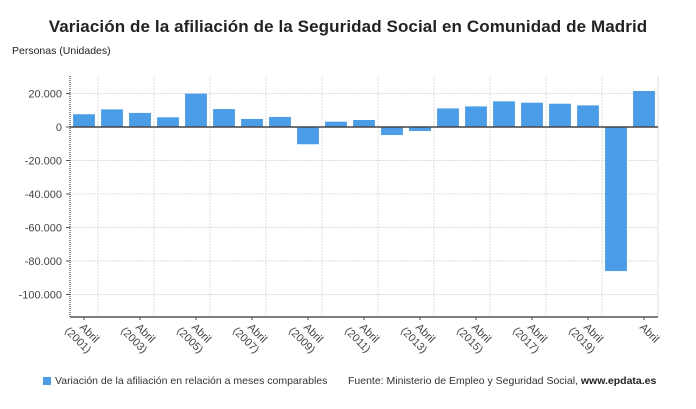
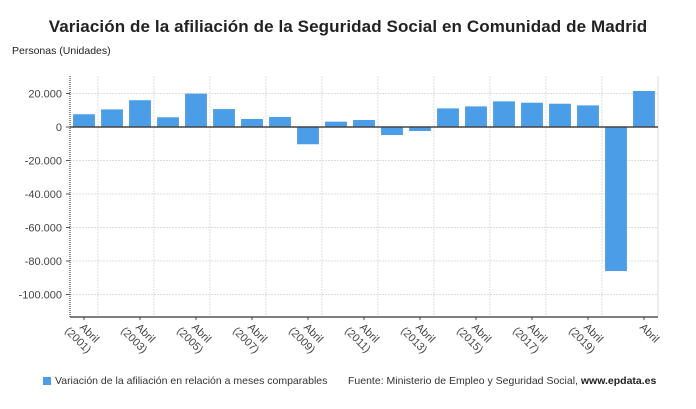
Abril (2003): 8000 -> 16000
